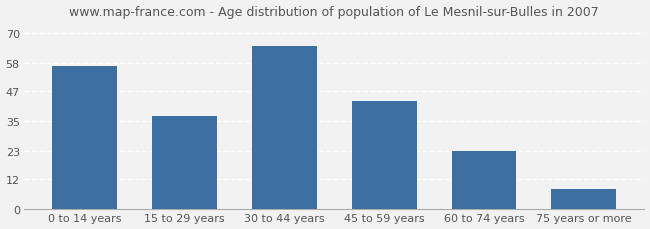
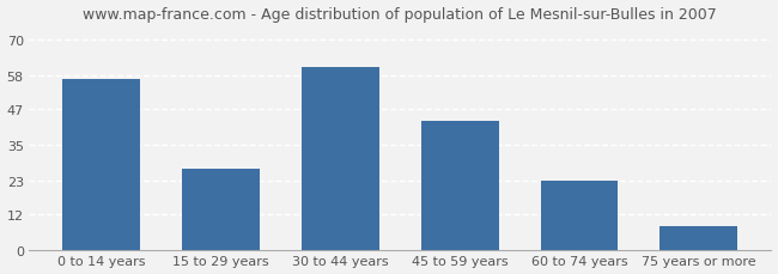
15 to 29 years: 37 -> 27
30 to 44 years: 65 -> 61
